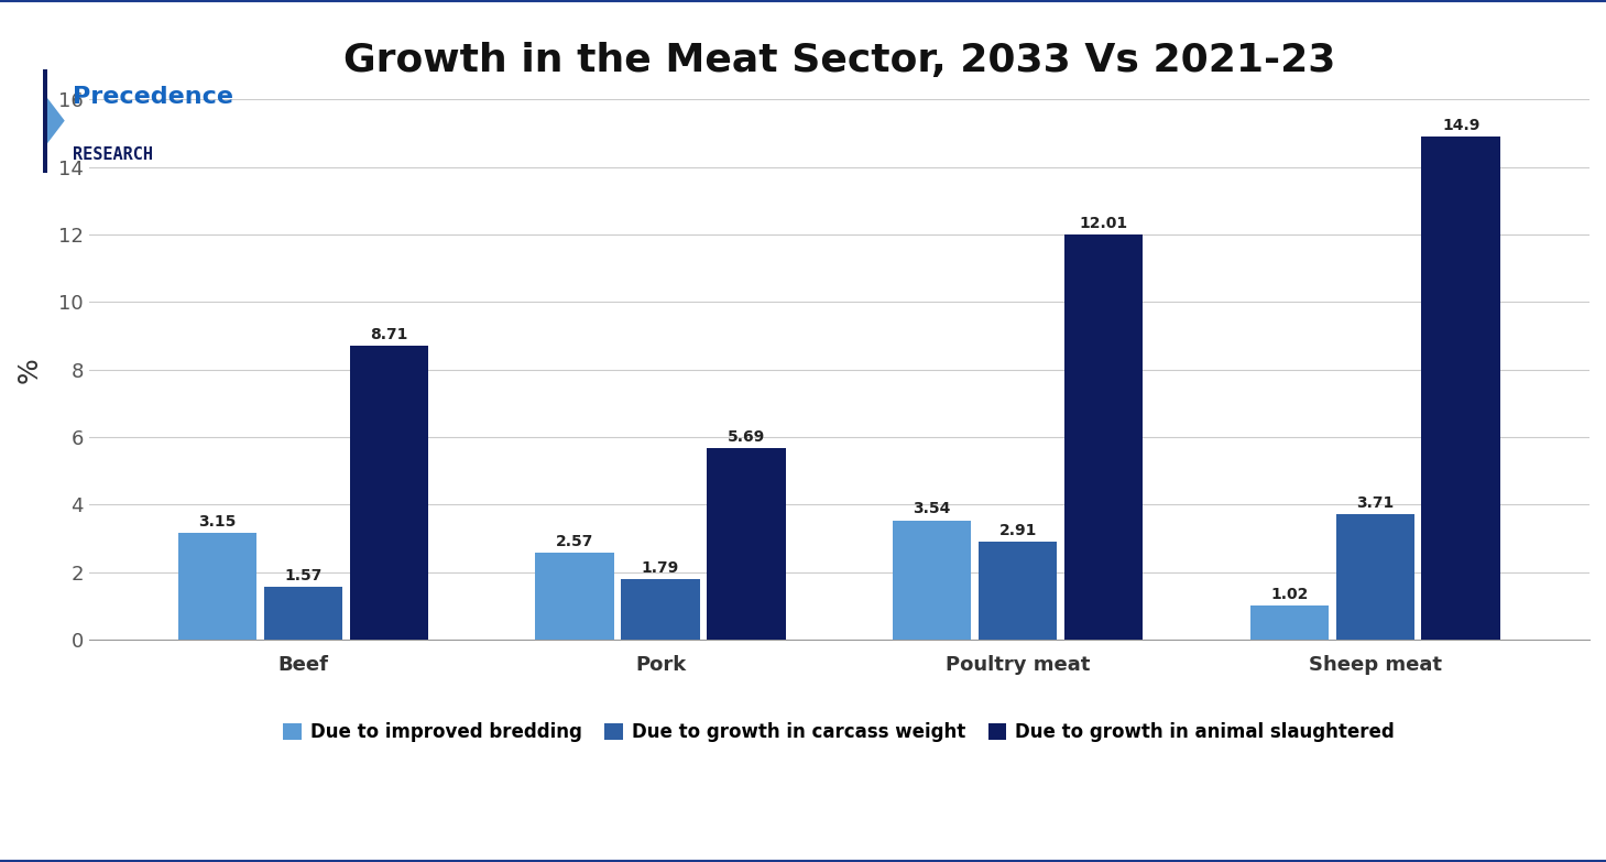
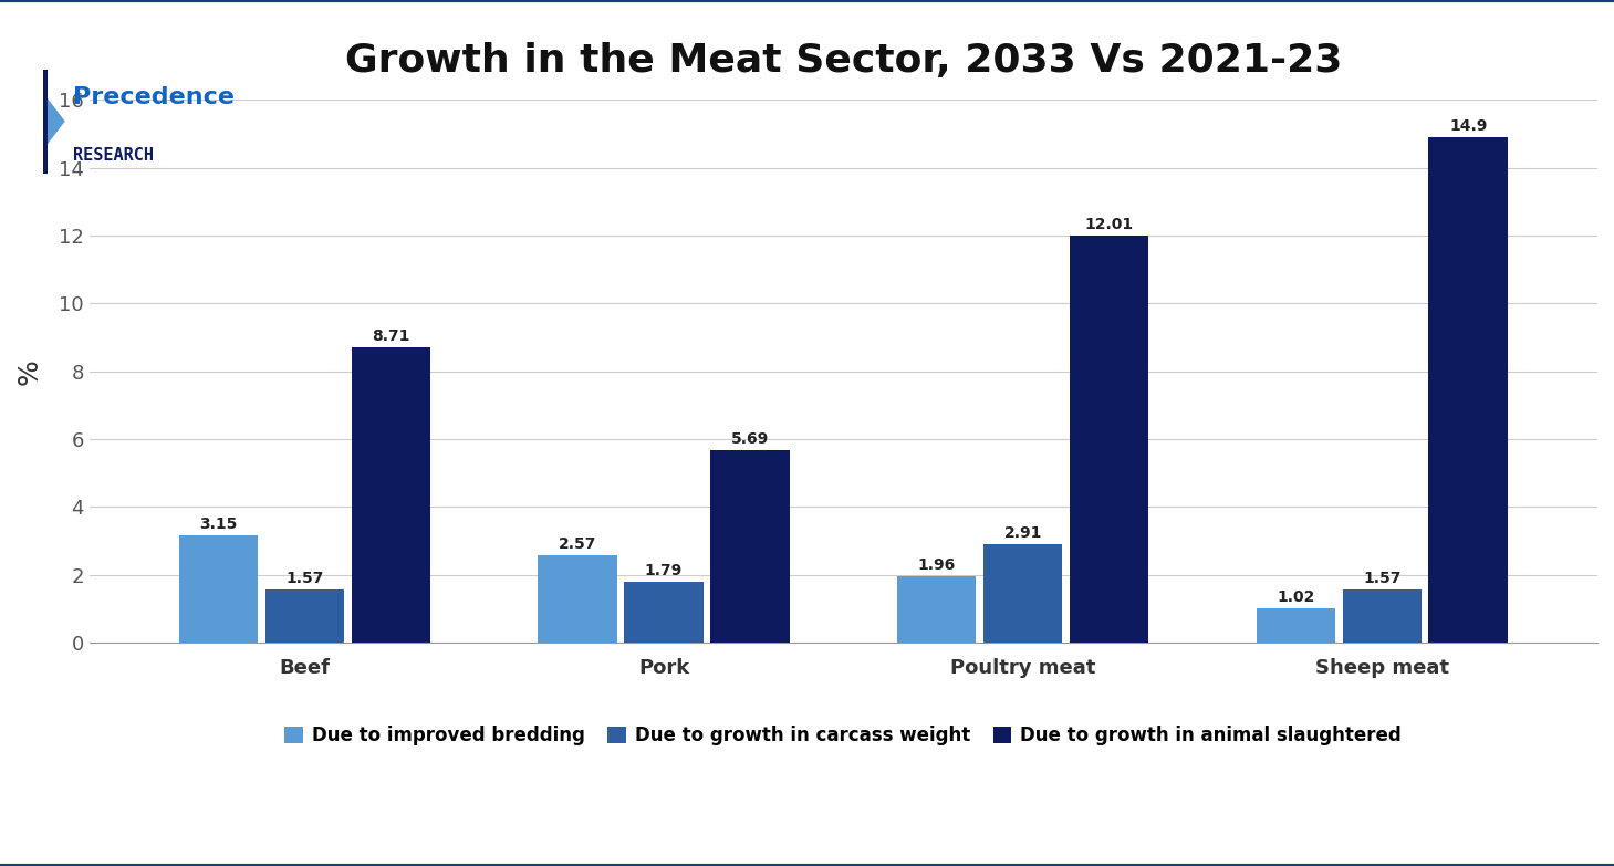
Due to improved bredding/Poultry meat: 3.54 -> 1.96
Due to growth in carcass weight/Sheep meat: 3.71 -> 1.57
